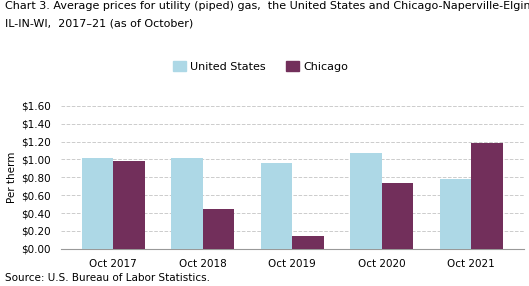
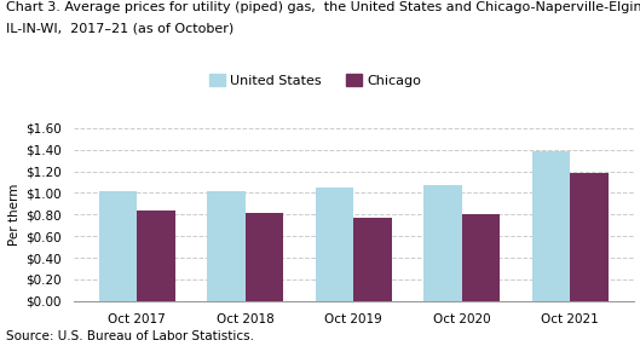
Chicago/Oct 2017: $0.98 -> $0.84
Chicago/Oct 2018: $0.44 -> $0.82
United States/Oct 2019: $0.96 -> $1.05
Chicago/Oct 2019: $0.14 -> $0.77
Chicago/Oct 2020: $0.74 -> $0.80
United States/Oct 2021: $0.78 -> $1.38
